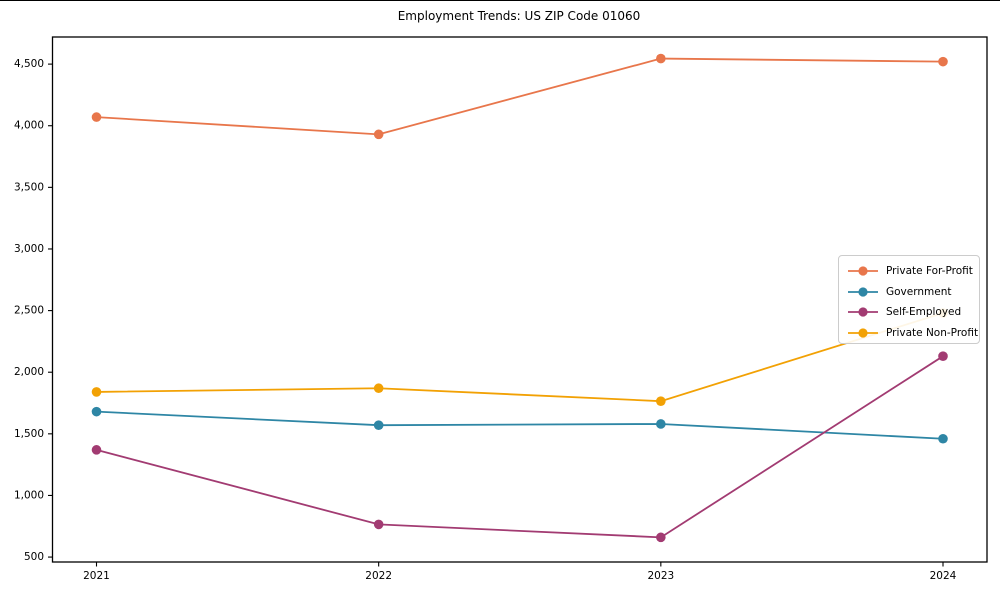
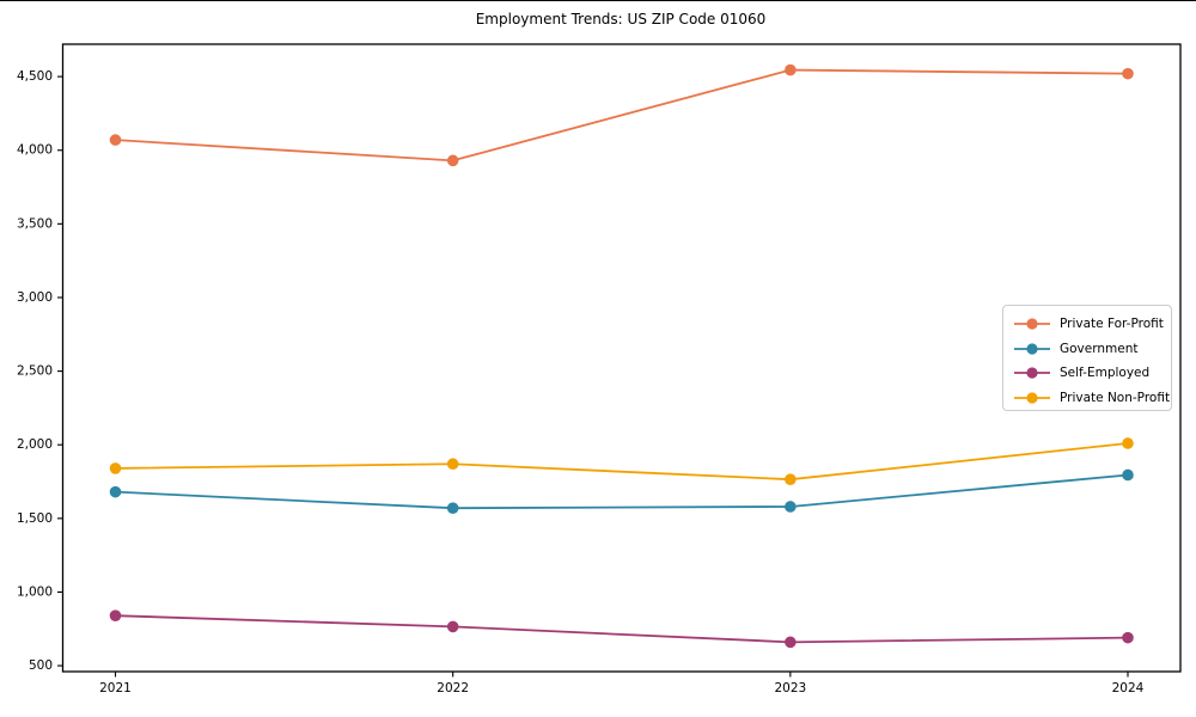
Self-Employed/2021: 1370 -> 840
Government/2024: 1460 -> 1800
Self-Employed/2024: 2130 -> 690
Private Non-Profit/2024: 2480 -> 2010
